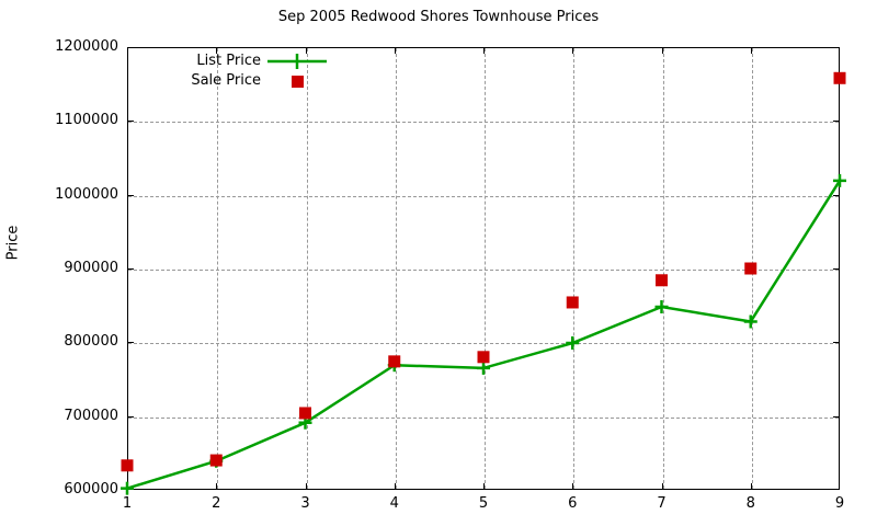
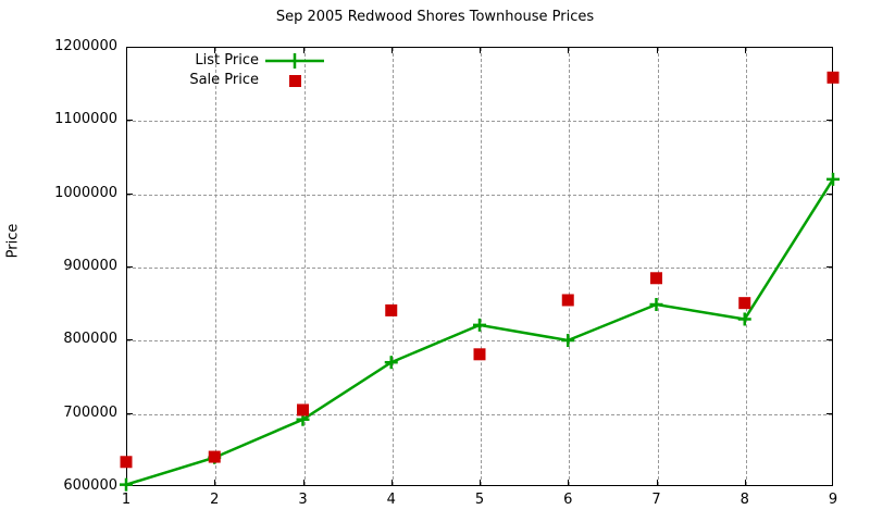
Sale Price/4: 770000 -> 840000
List Price/5: 760000 -> 820000
Sale Price/8: 900000 -> 850000
